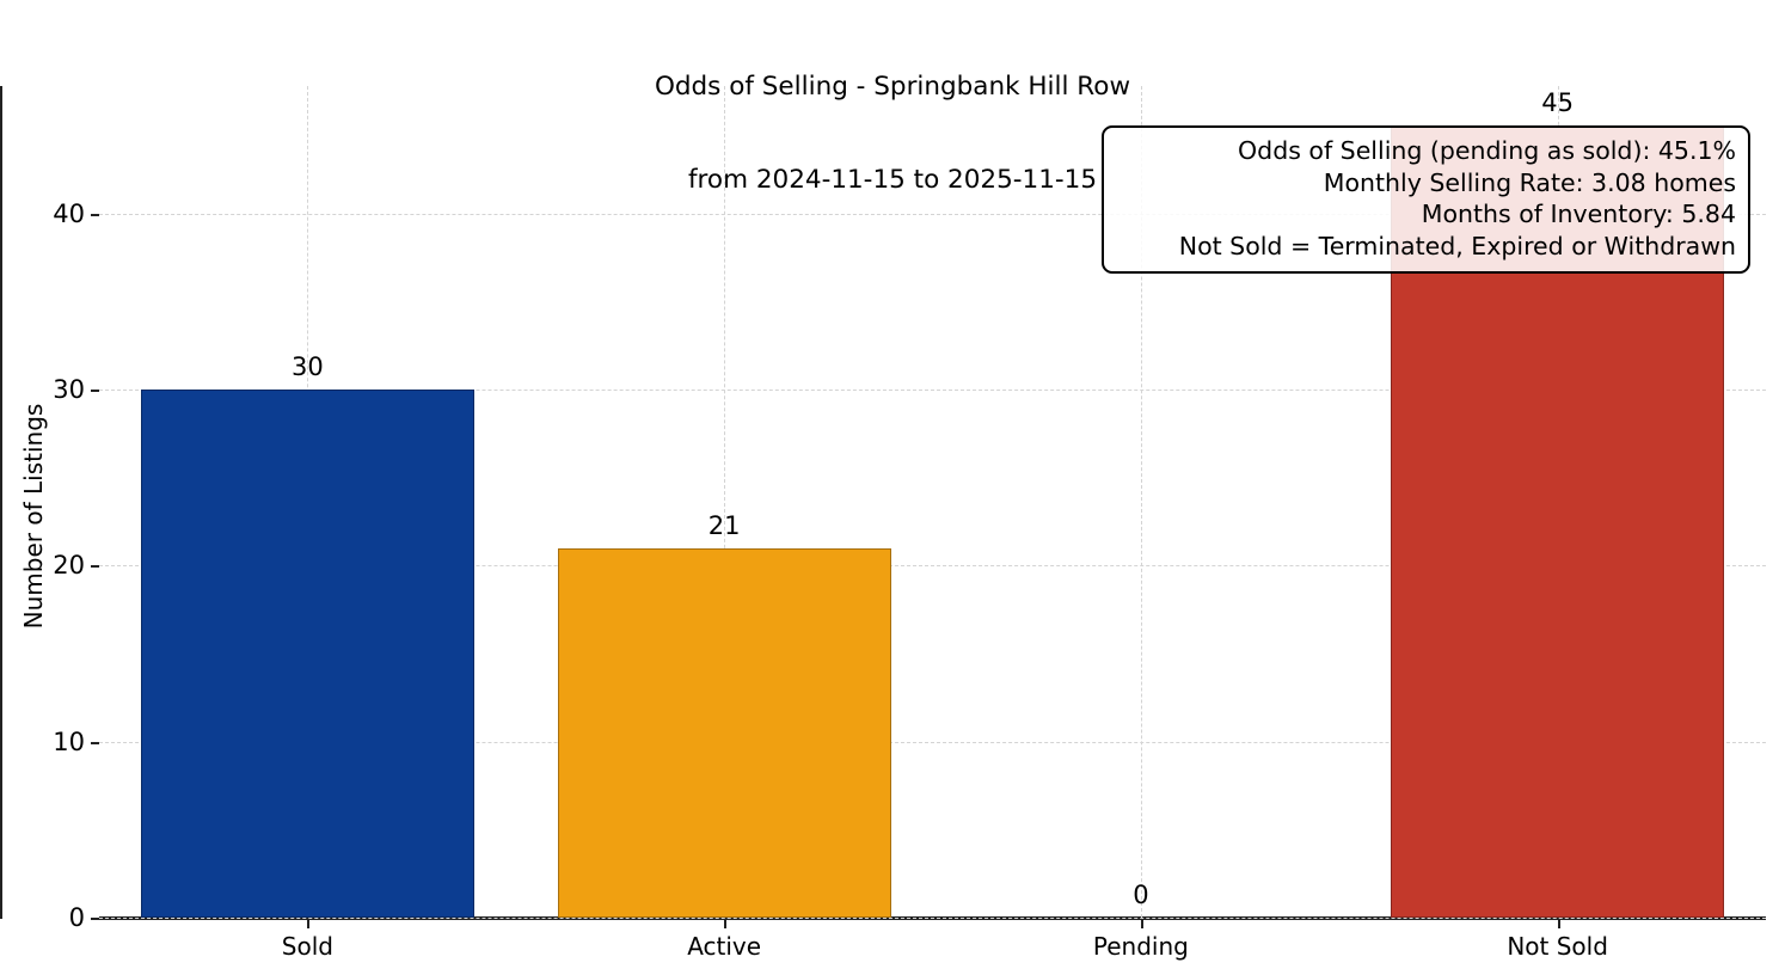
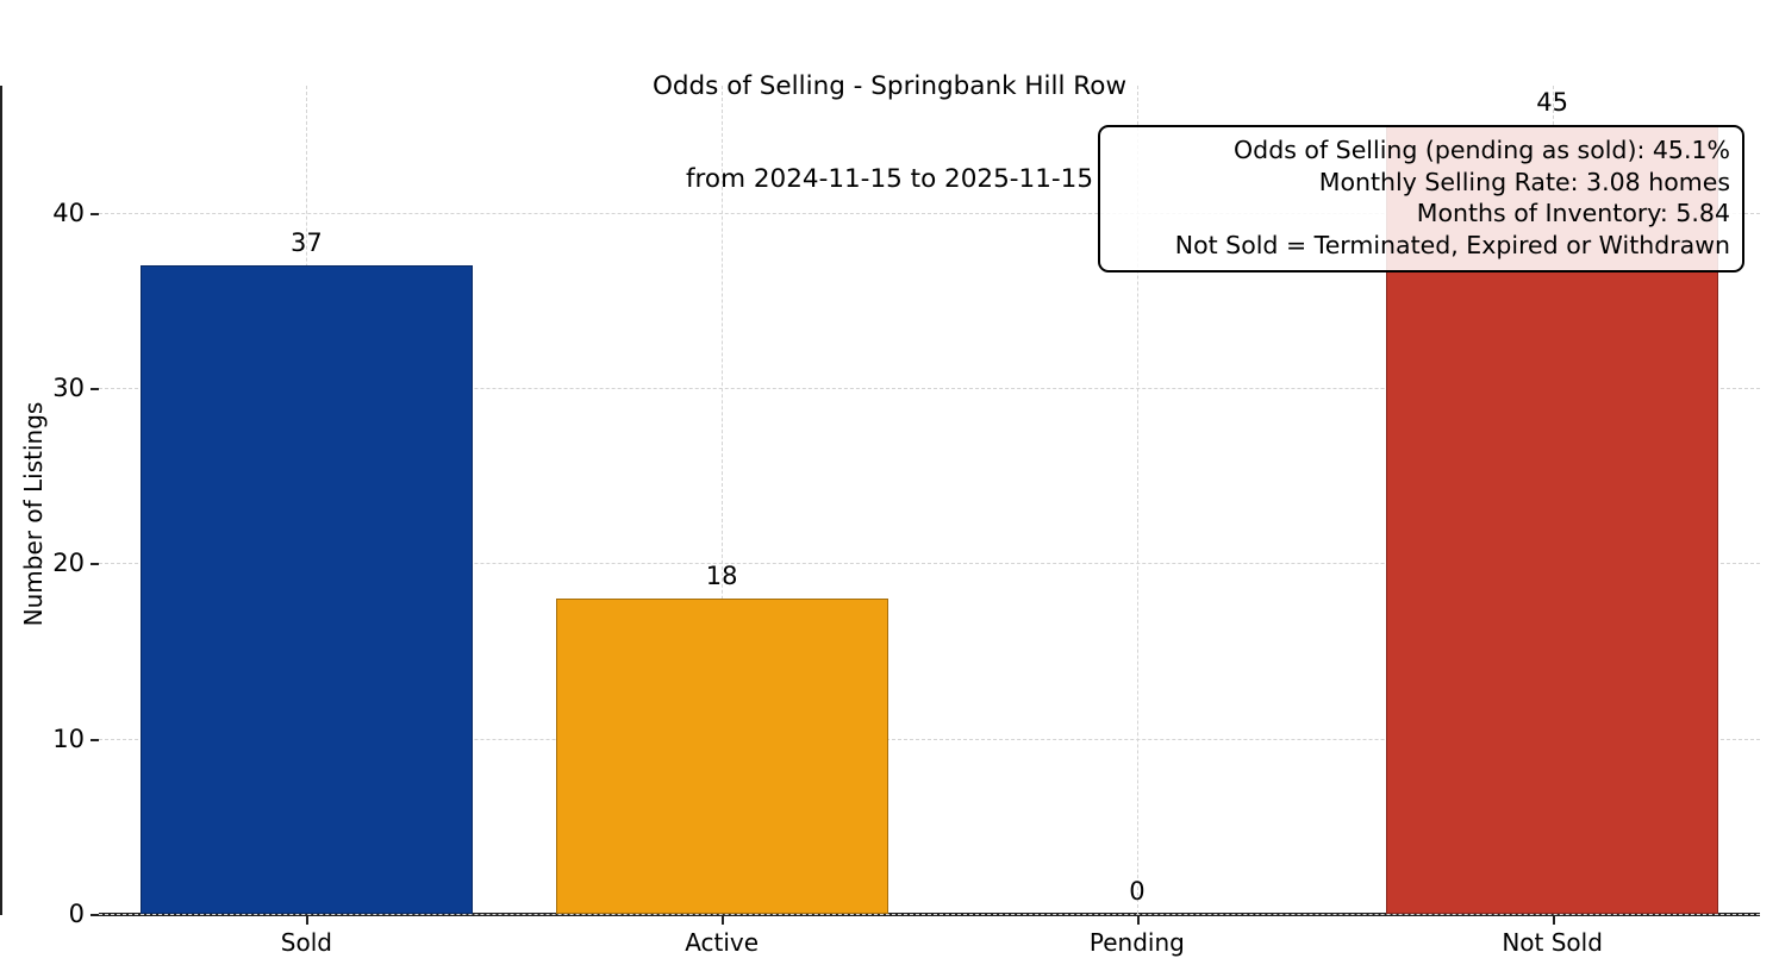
Sold: 30 -> 37
Active: 21 -> 18
